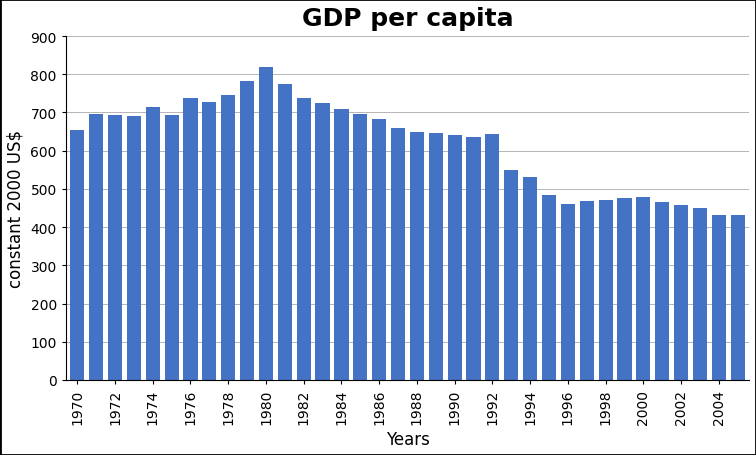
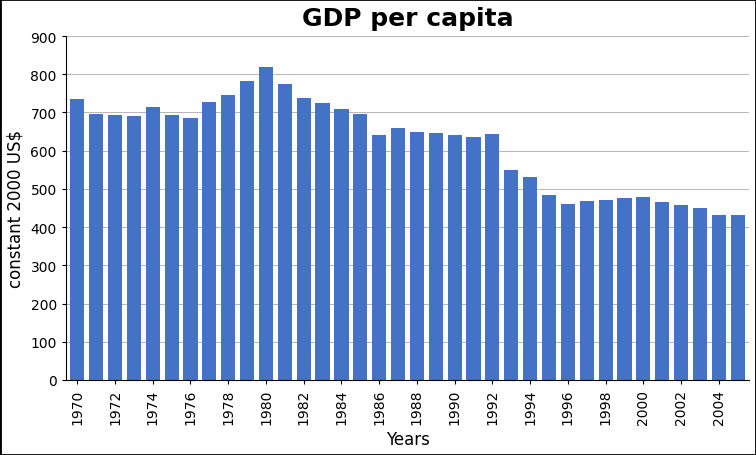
1970: 655 -> 735
1976: 738 -> 685
1986: 682 -> 640
